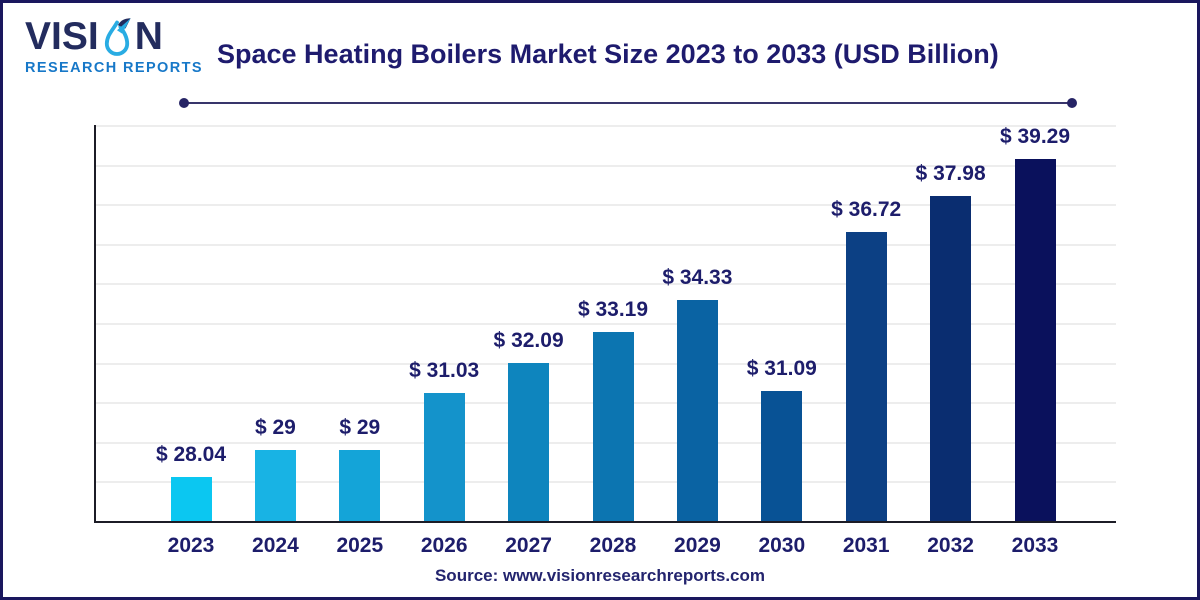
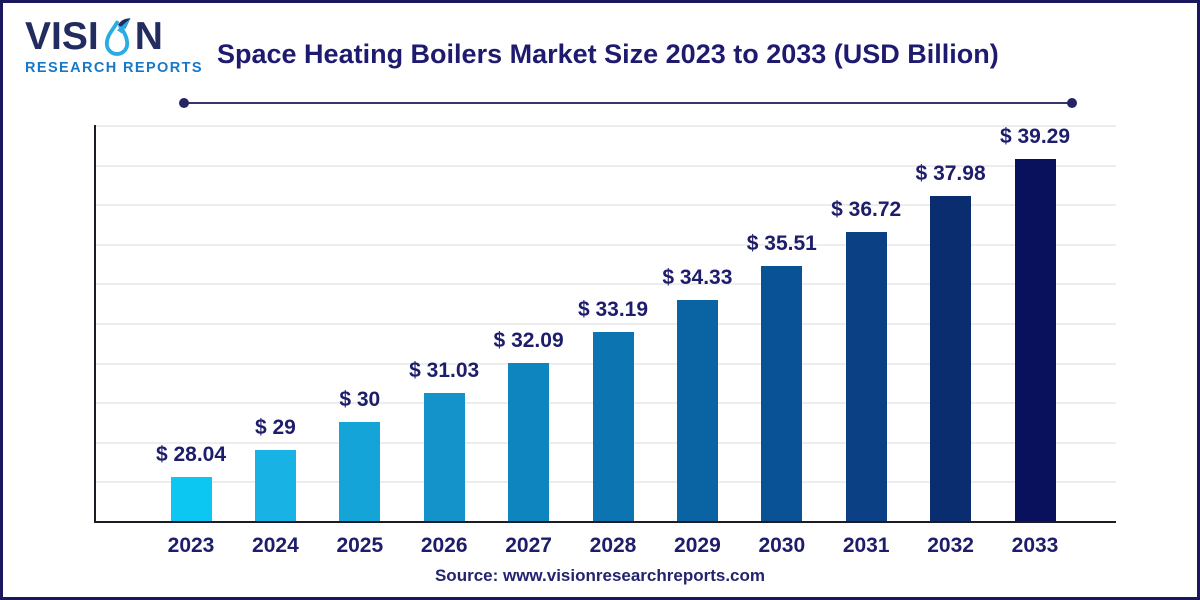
2025: 29 -> 30
2030: 31.09 -> 35.51
